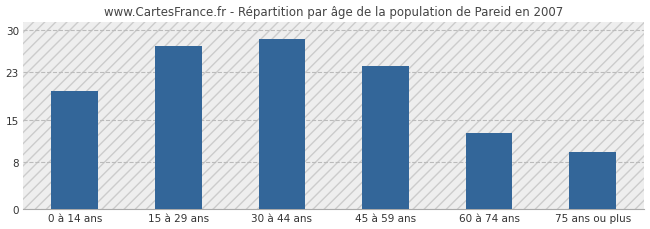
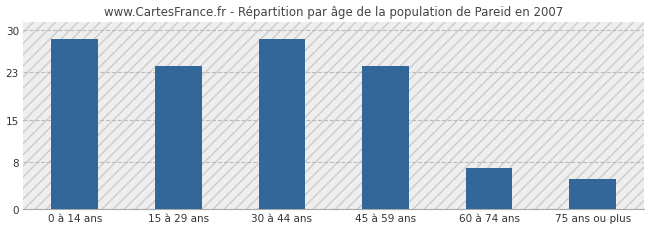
0 à 14 ans: 19.8 -> 28.5
15 à 29 ans: 27.4 -> 24.0
60 à 74 ans: 12.8 -> 7.0
75 ans ou plus: 9.6 -> 5.0
